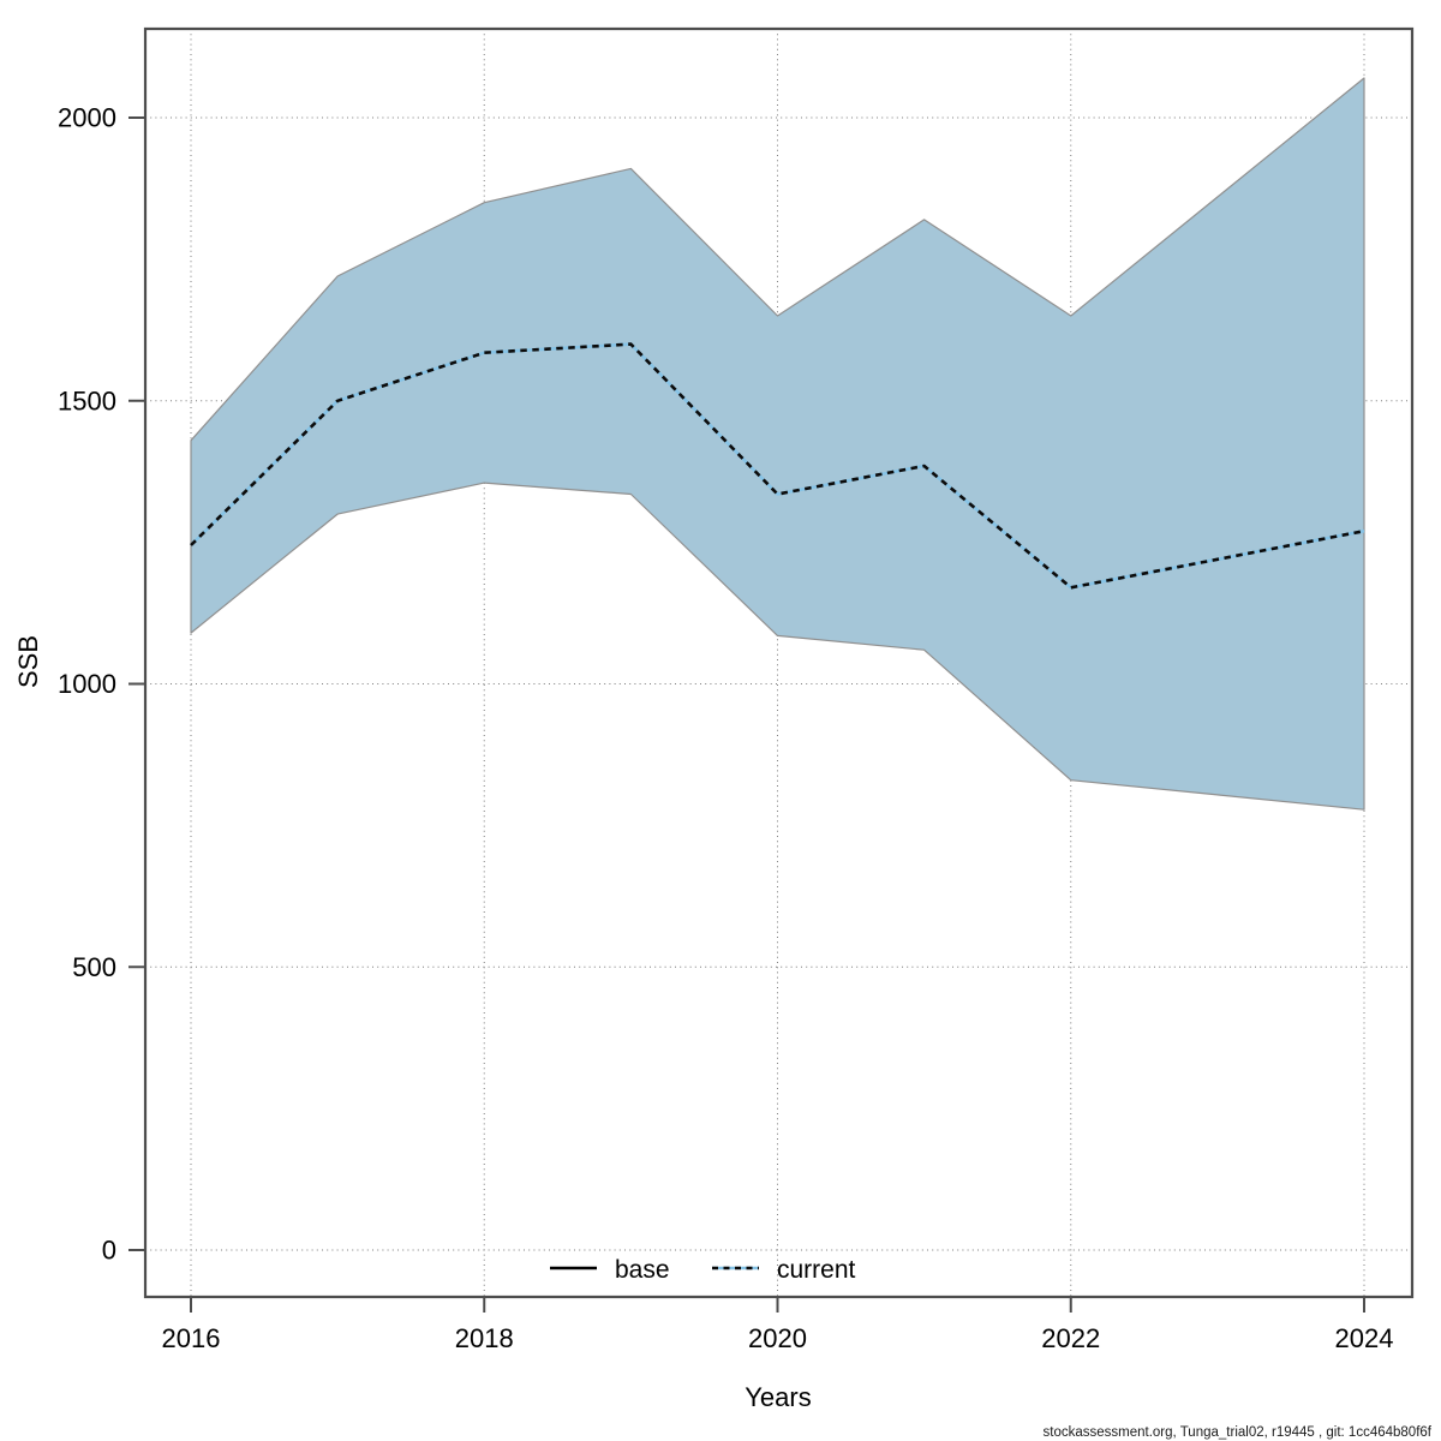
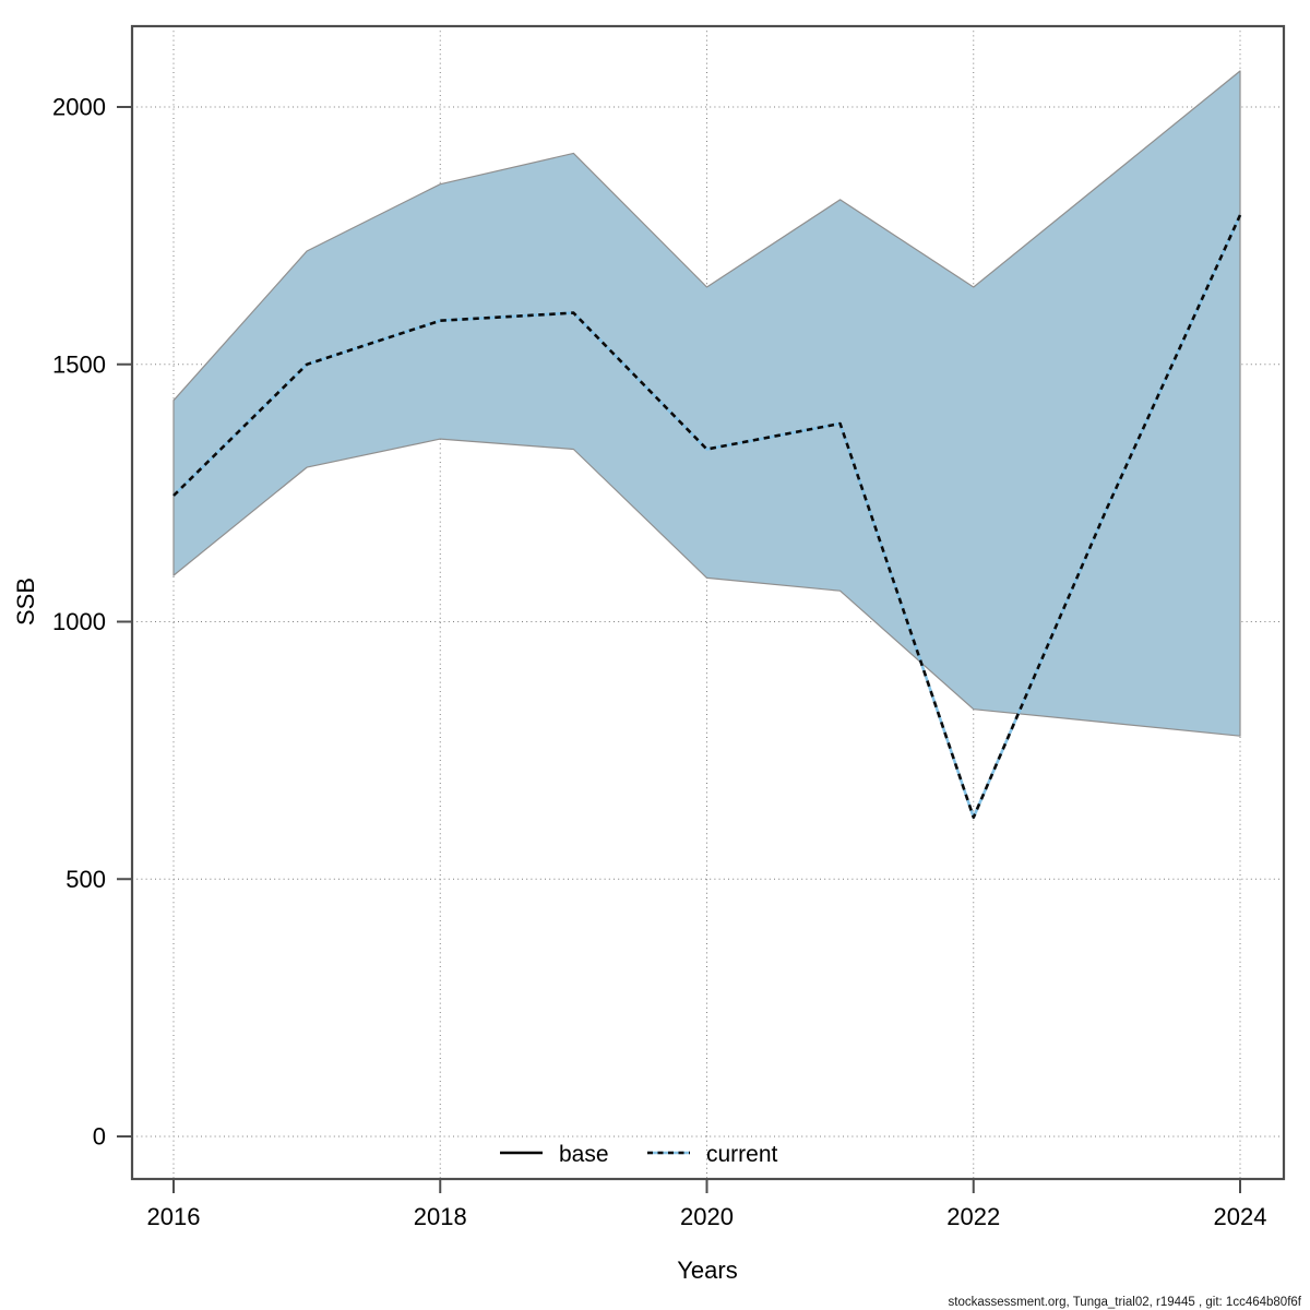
2022: 1170 -> 620
2024: 1270 -> 1790
